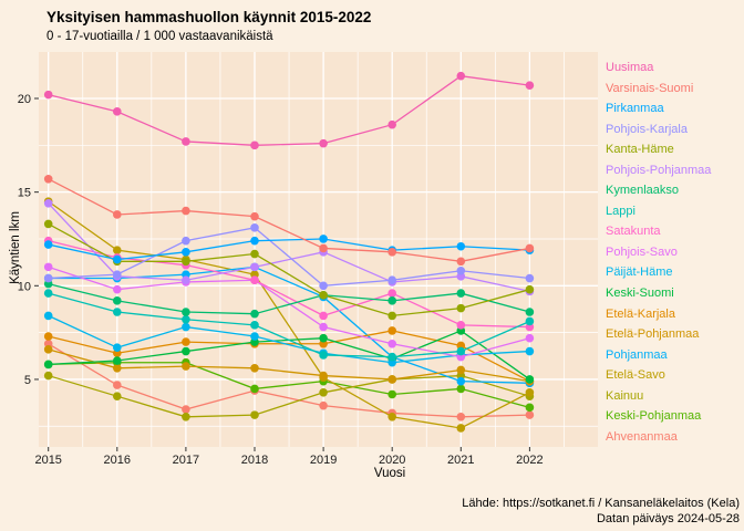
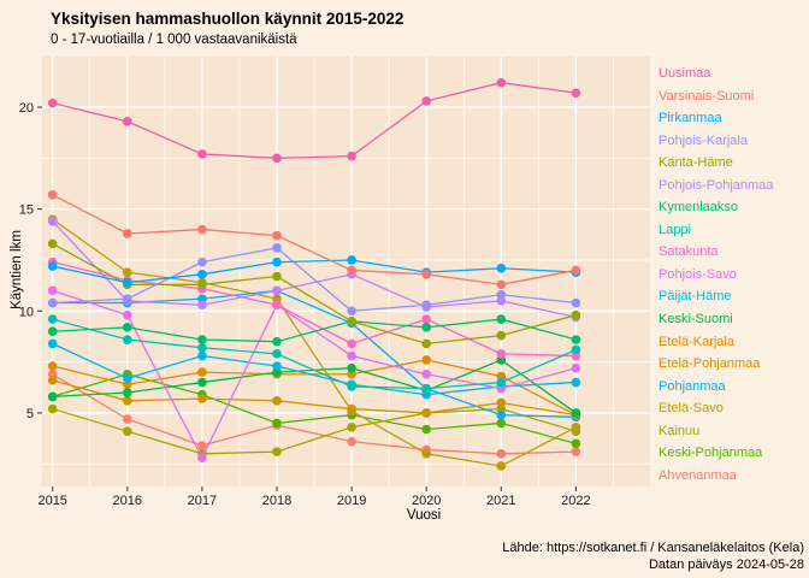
Kymenlaakso/2015: 10.1 -> 9.0
Keski-Pohjanmaa/2016: 5.9 -> 6.9
Pohjois-Savo/2017: 10.2 -> 2.8
Uusimaa/2020: 18.6 -> 20.3
